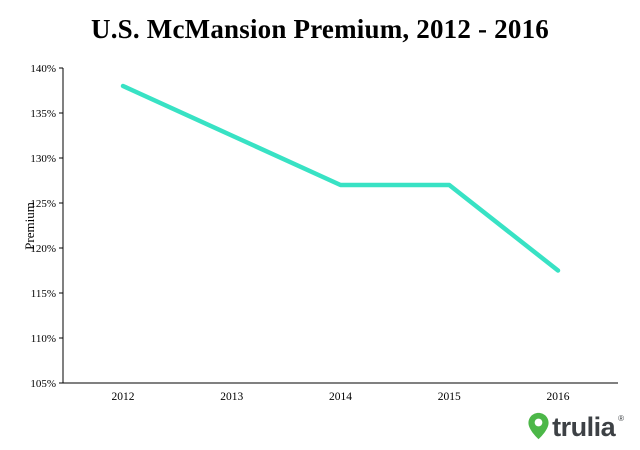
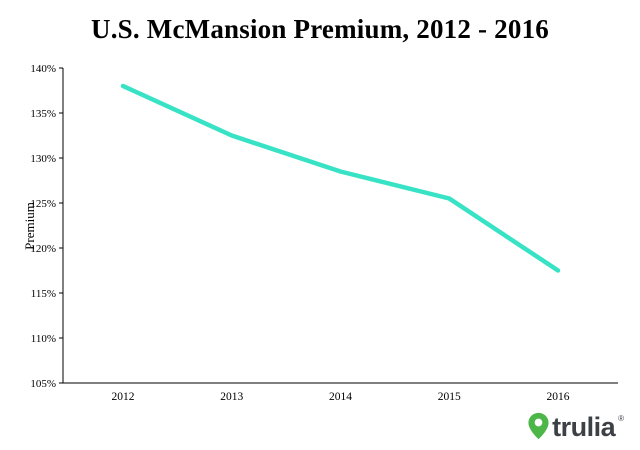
2014: 127% -> 128%
2015: 127% -> 126%
